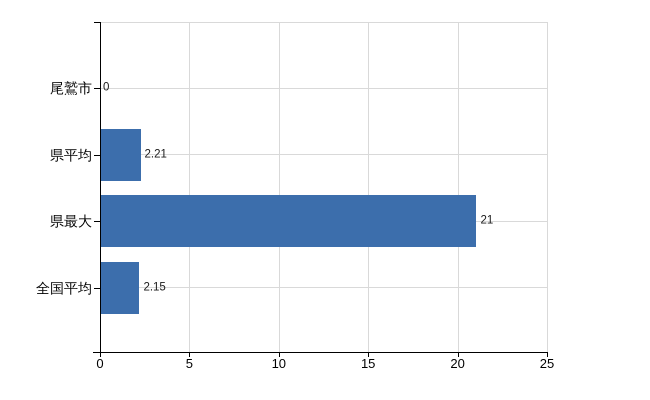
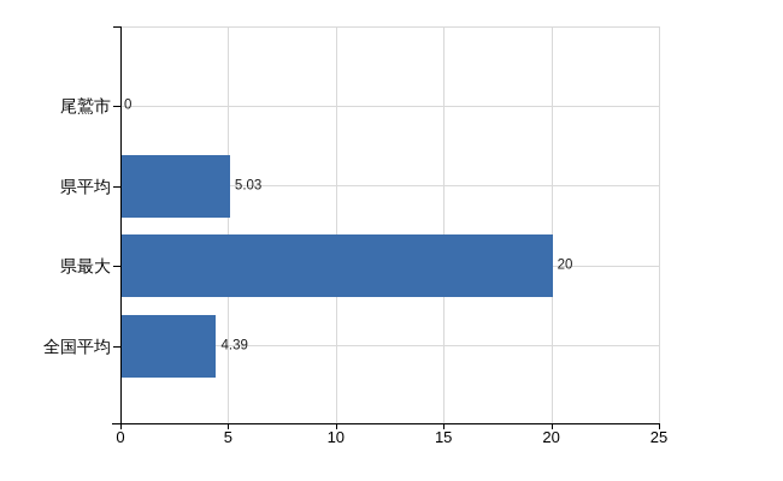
県平均: 2.21 -> 5.03
県最大: 21 -> 20
全国平均: 2.15 -> 4.39
